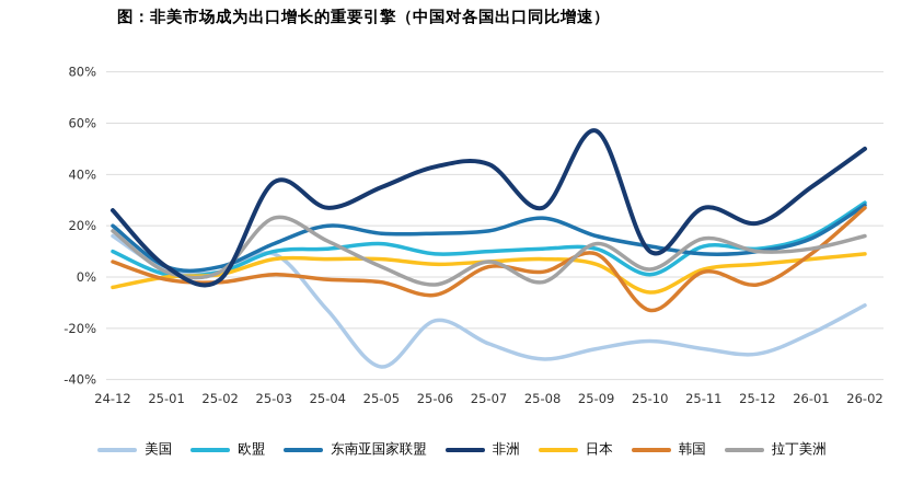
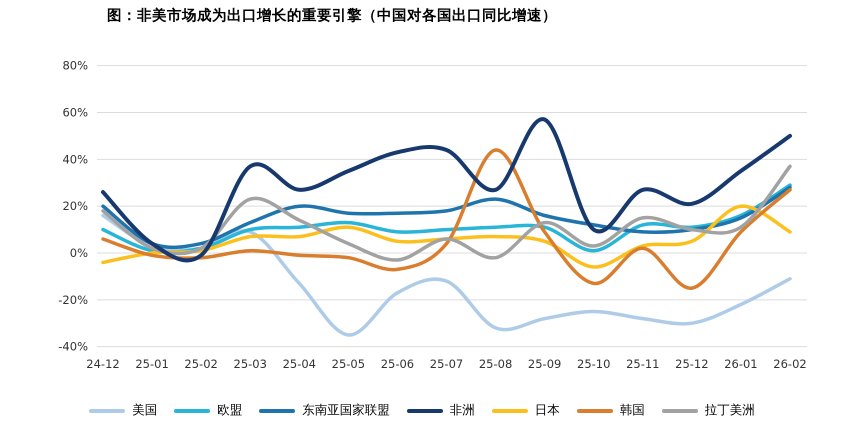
日本/25-05: 7% -> 11%
美国/25-07: -26% -> -12%
韩国/25-08: 2% -> 44%
韩国/25-12: -3% -> -15%
日本/26-01: 7% -> 20%
拉丁美洲/26-02: 16% -> 37%
